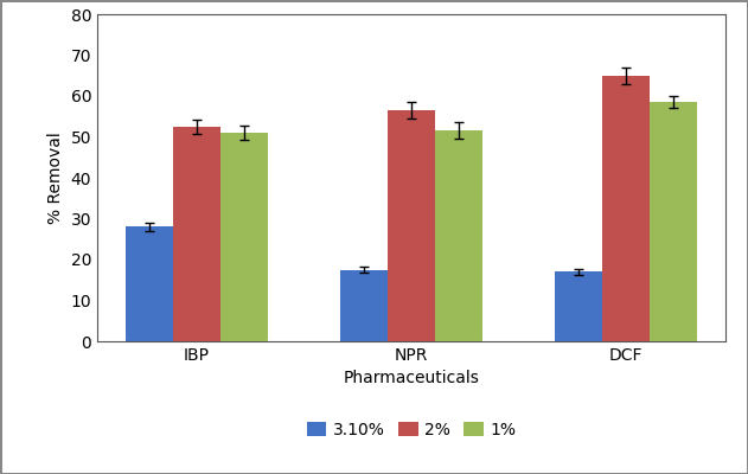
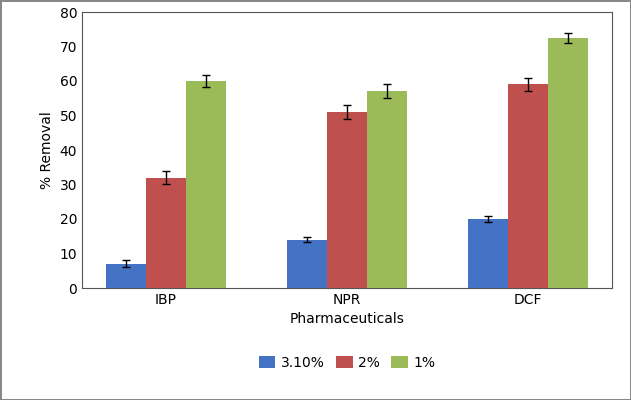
3.10%/IBP: 28.0 -> 7.0
2%/IBP: 52.5 -> 32.0
1%/IBP: 51.0 -> 60.0
3.10%/NPR: 17.5 -> 14.0
2%/NPR: 56.5 -> 51.0
1%/NPR: 51.5 -> 57.0
3.10%/DCF: 17.0 -> 20.0
2%/DCF: 65.0 -> 59.0
1%/DCF: 58.5 -> 72.5
